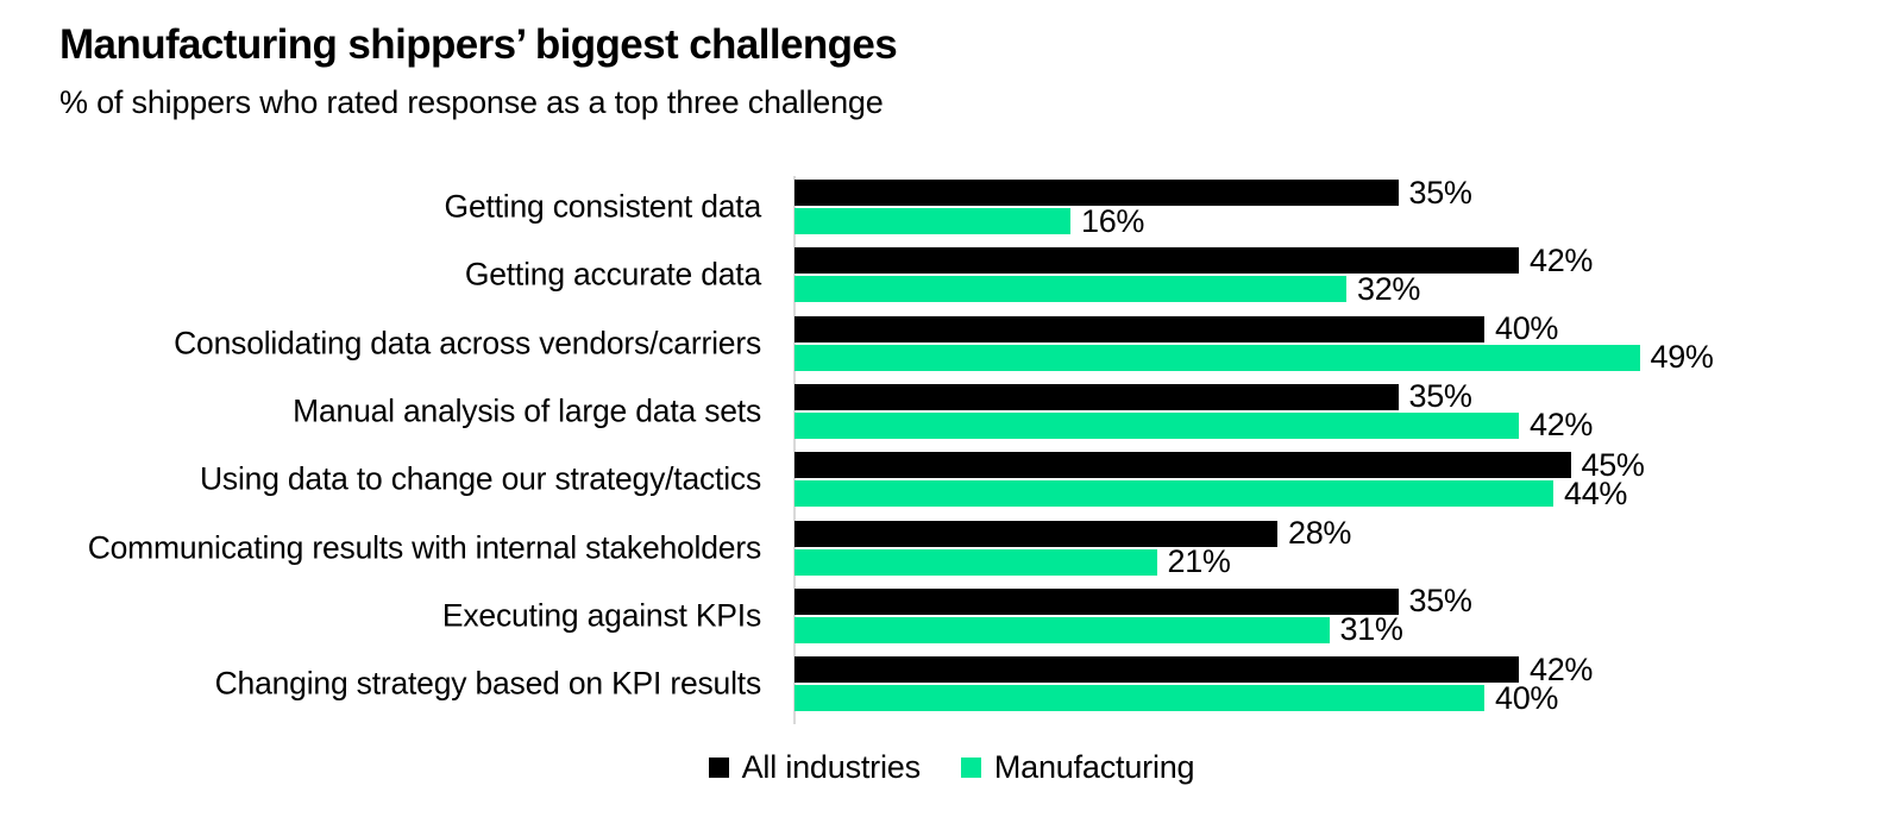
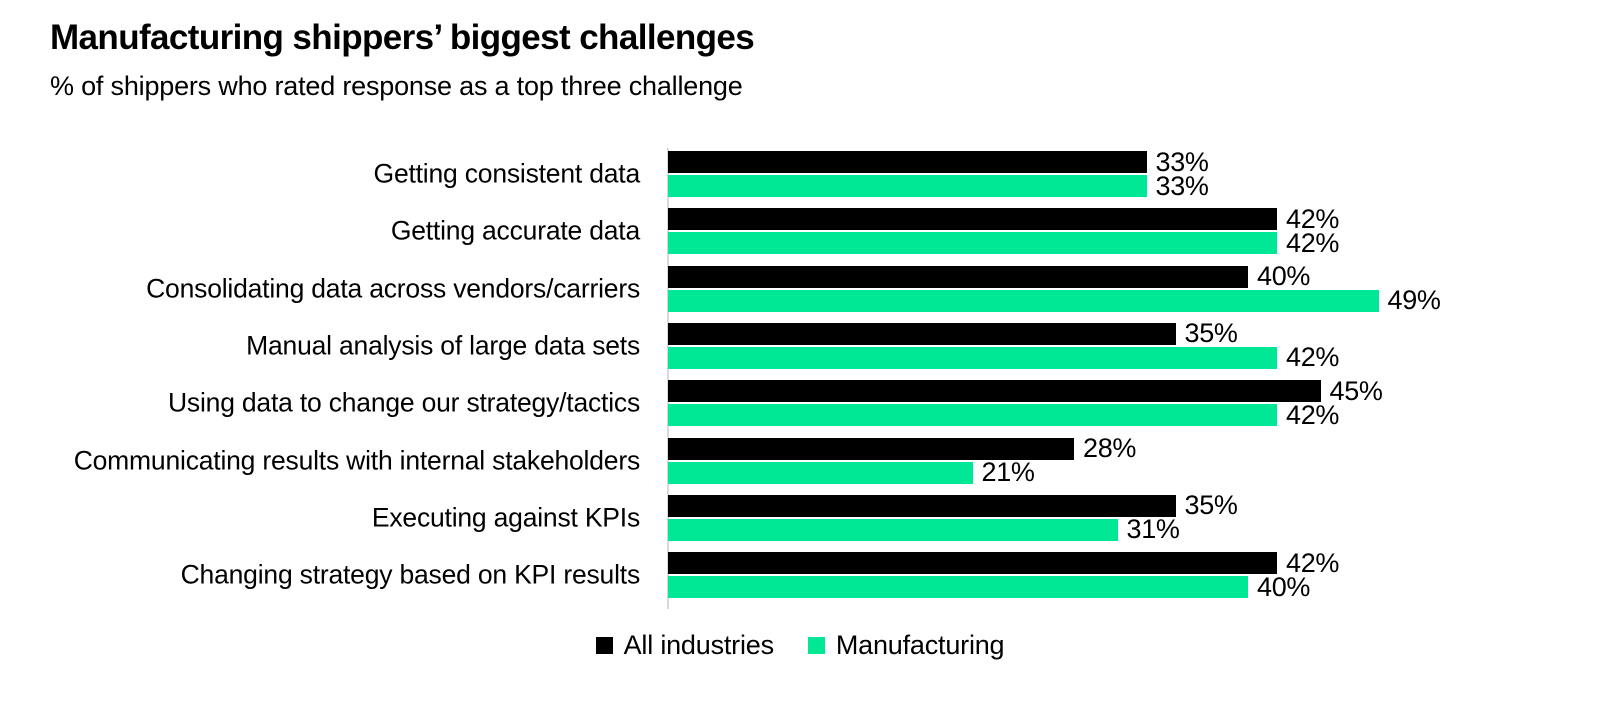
All industries/Getting consistent data: 35% -> 33%
Manufacturing/Getting consistent data: 16% -> 33%
Manufacturing/Getting accurate data: 32% -> 42%
Manufacturing/Using data to change our strategy/tactics: 44% -> 42%
